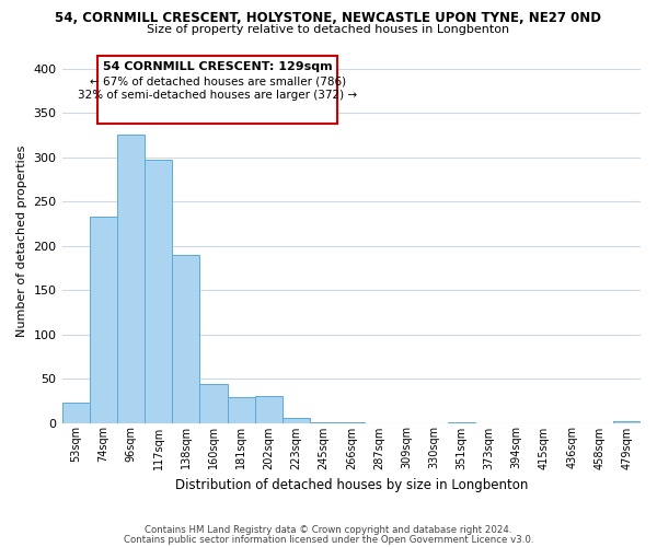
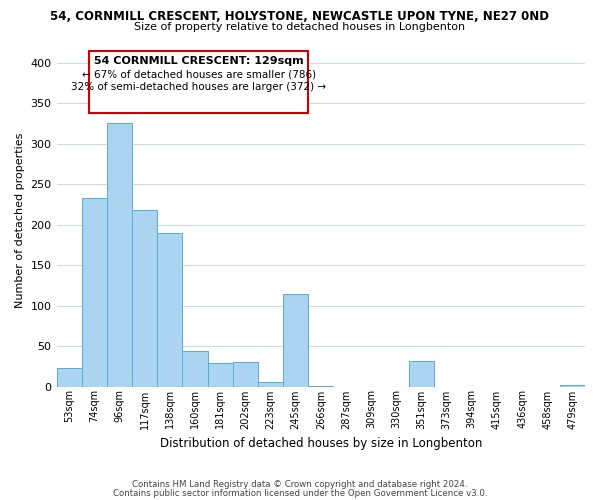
117sqm: 297 -> 218
245sqm: 1 -> 114
351sqm: 1 -> 32
